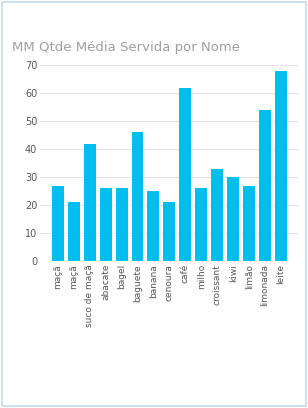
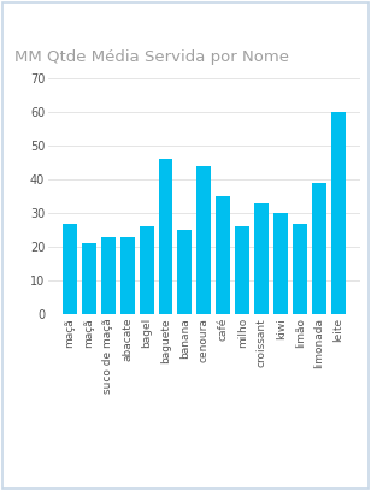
suco de maçã: 42 -> 23
abacate: 26 -> 23
cenoura: 21 -> 44
café: 62 -> 35
limonada: 54 -> 39
leite: 68 -> 60
